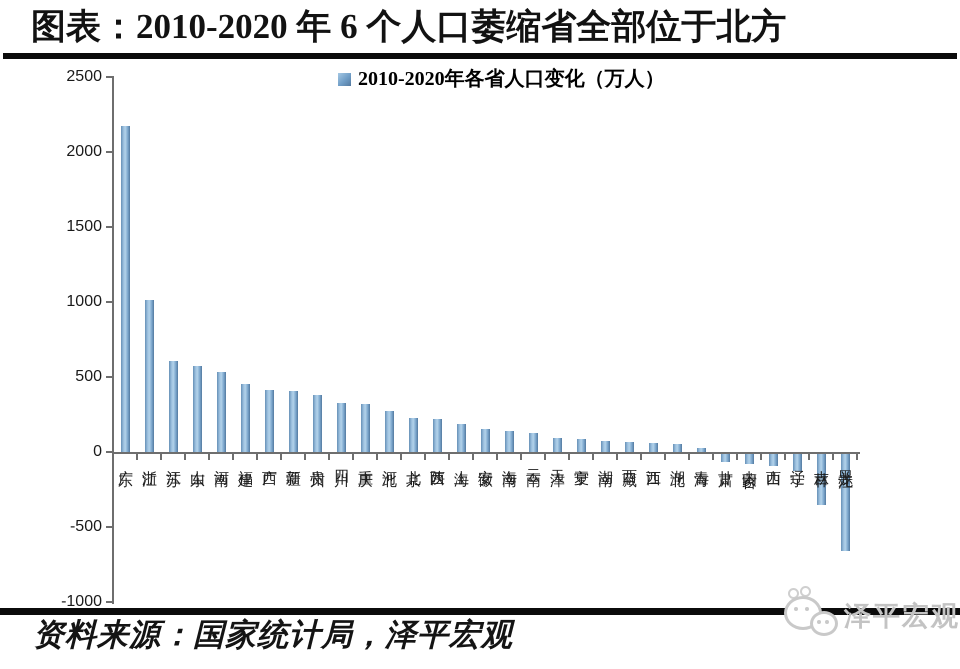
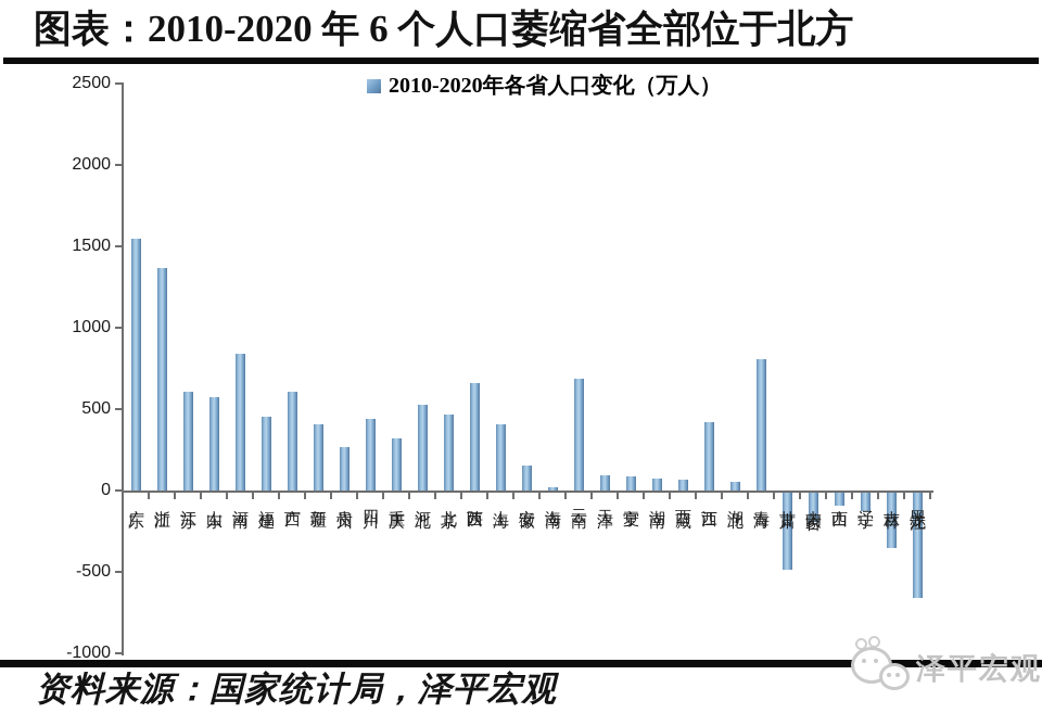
广东: 2170 -> 1550
浙江: 1010 -> 1370
河南: 530 -> 840
广西: 410 -> 610
贵州: 380 -> 270
四川: 330 -> 440
河北: 280 -> 530
北京: 230 -> 470
陕西: 220 -> 660
上海: 180 -> 410
海南: 140 -> 20
云南: 120 -> 690
江西: 60 -> 420
青海: 30 -> 810
甘肃: -60 -> -470
内蒙古: -70 -> -180
